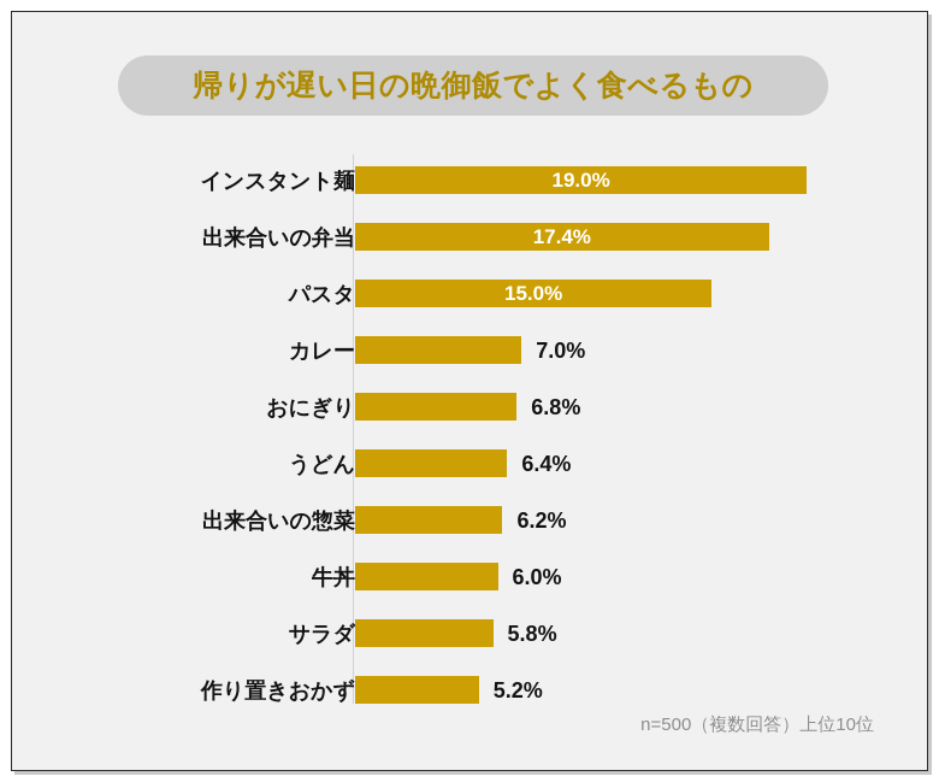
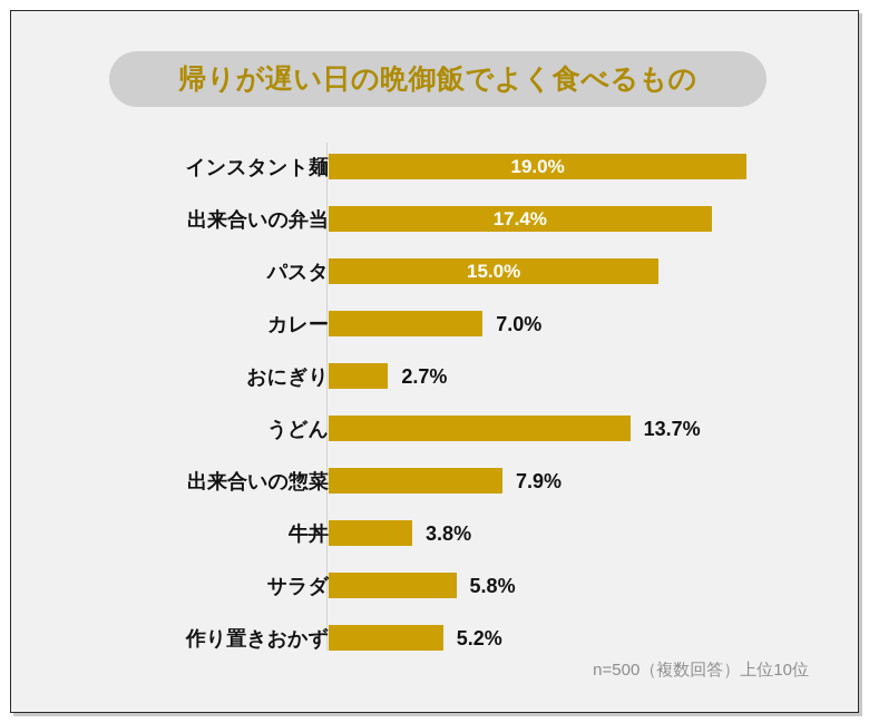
おにぎり: 6.8% -> 2.7%
うどん: 6.4% -> 13.7%
出来合いの惣菜: 6.2% -> 7.9%
牛丼: 6.0% -> 3.8%
